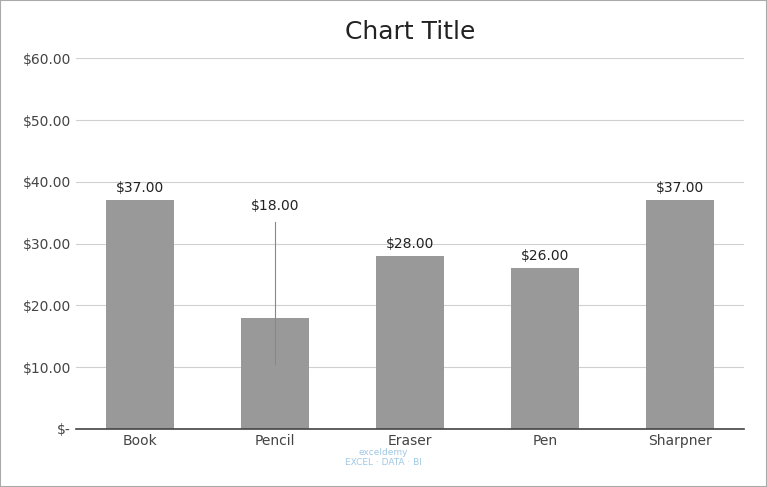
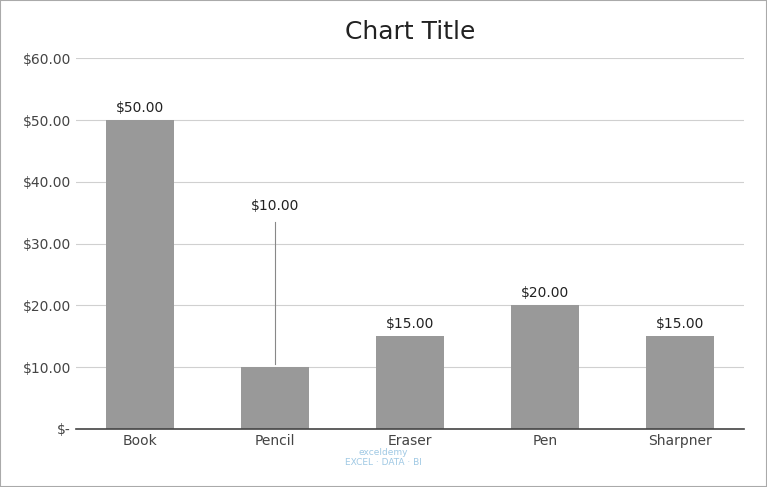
Book: $37.00 -> $50.00
Pencil: $18.00 -> $10.00
Eraser: $28.00 -> $15.00
Pen: $26.00 -> $20.00
Sharpner: $37.00 -> $15.00
